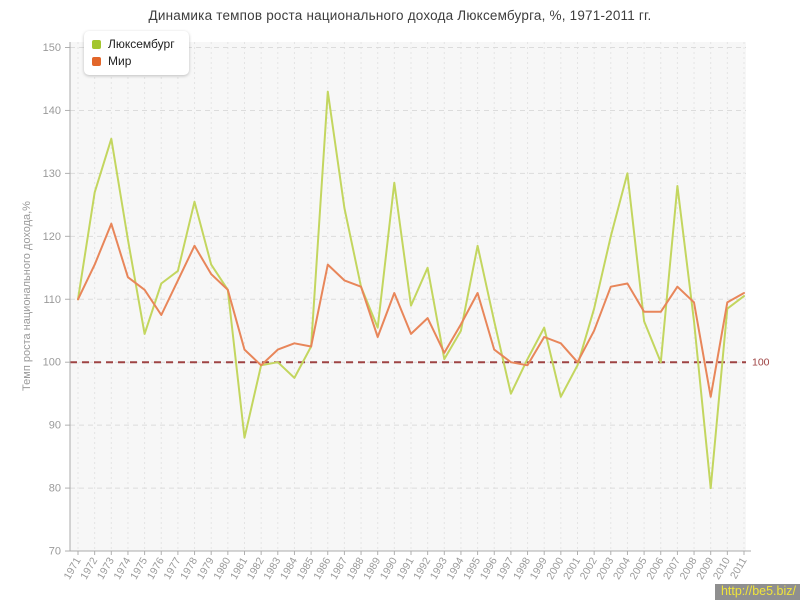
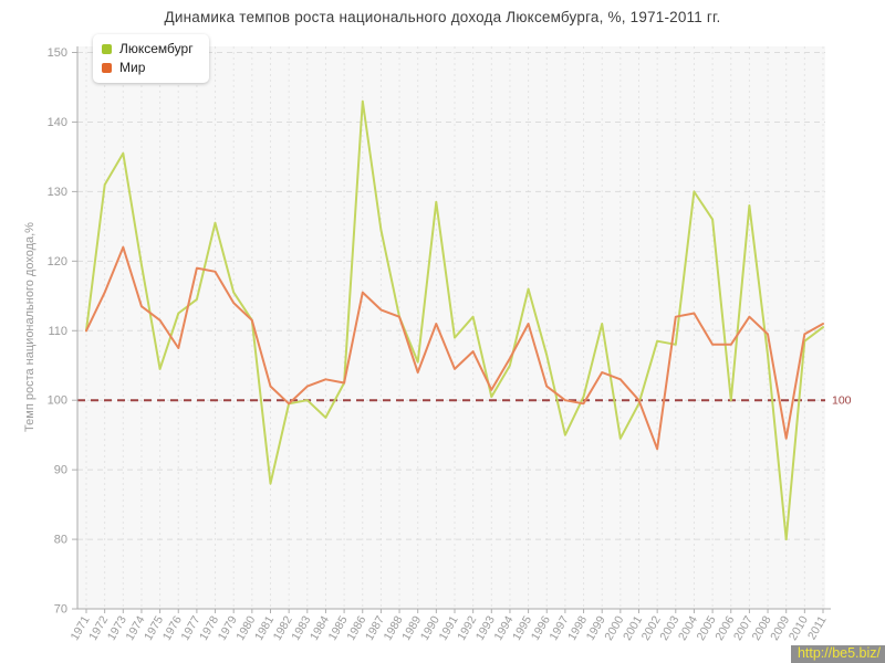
Люксембург/1972: 127 -> 131
Мир/1977: 113 -> 119
Люксембург/1992: 115 -> 112
Люксембург/1995: 118 -> 116
Люксембург/1999: 106 -> 111
Мир/2002: 105 -> 93
Люксембург/2003: 120 -> 108
Люксембург/2005: 106 -> 126
